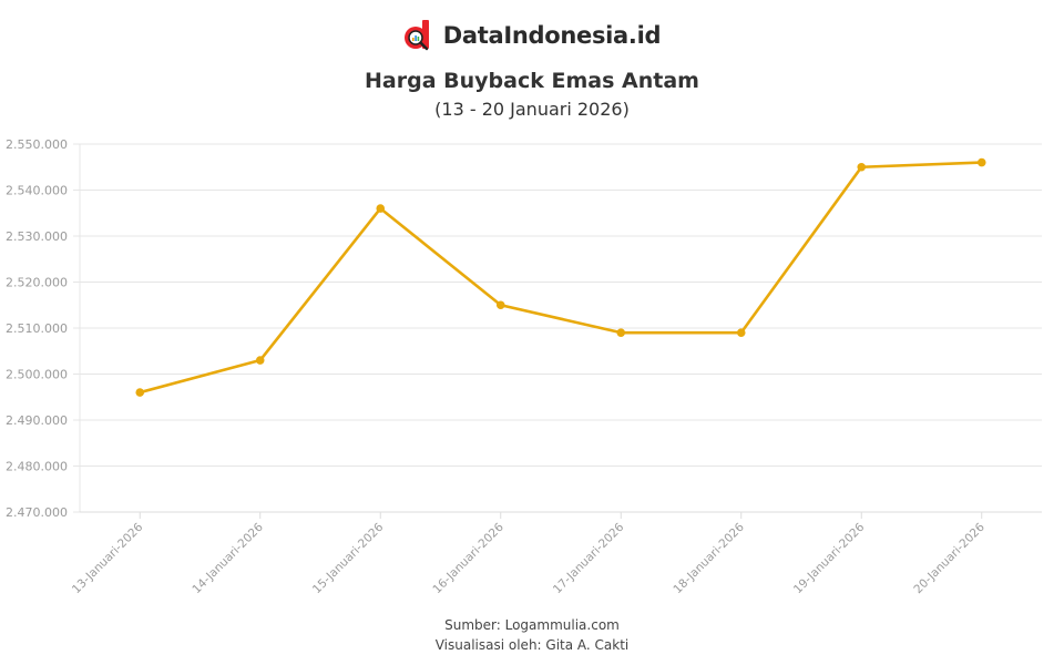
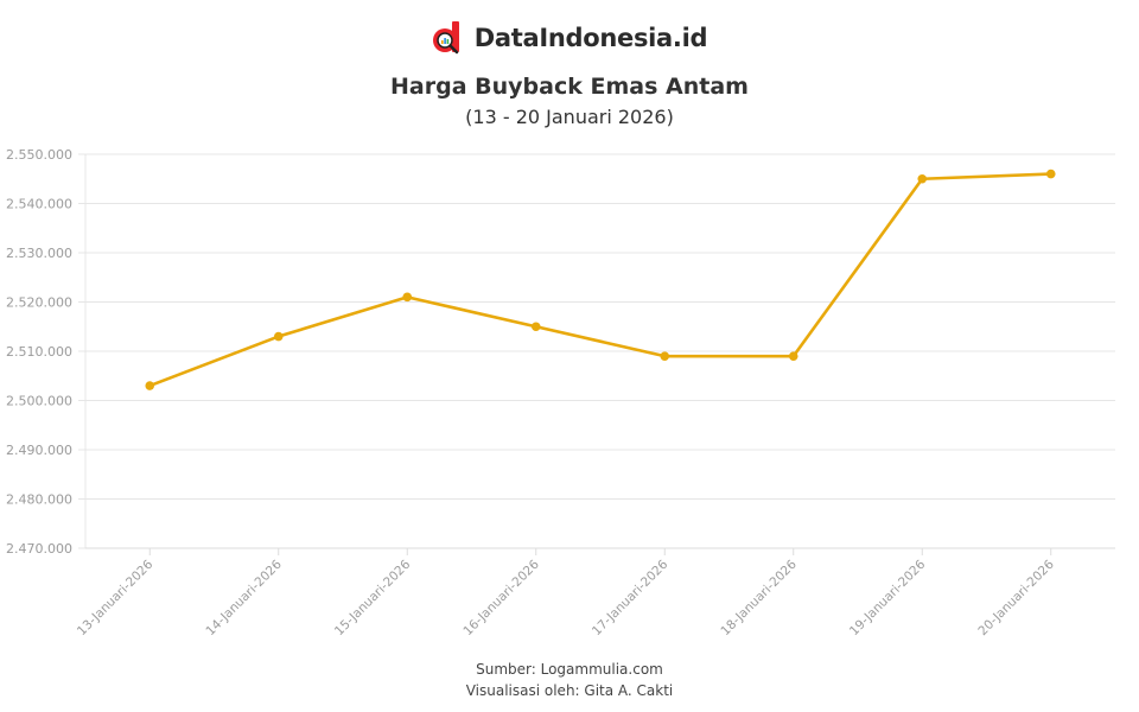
13-Januari-2026: 2496000 -> 2503000
14-Januari-2026: 2503000 -> 2513000
15-Januari-2026: 2536000 -> 2521000
